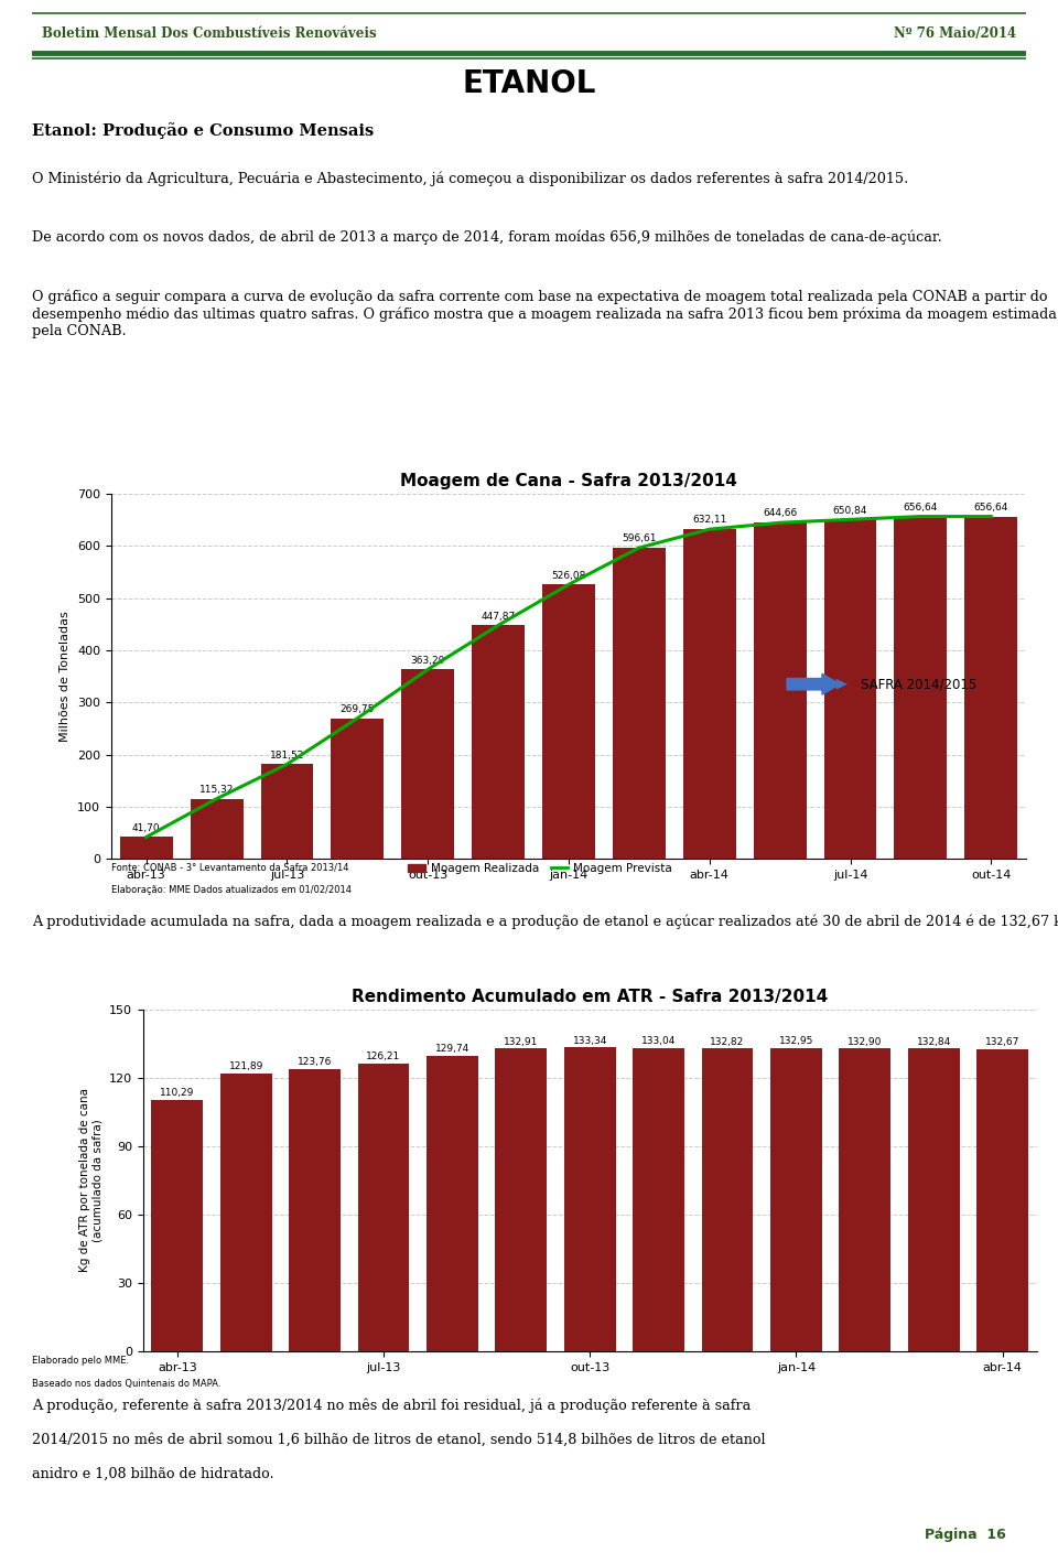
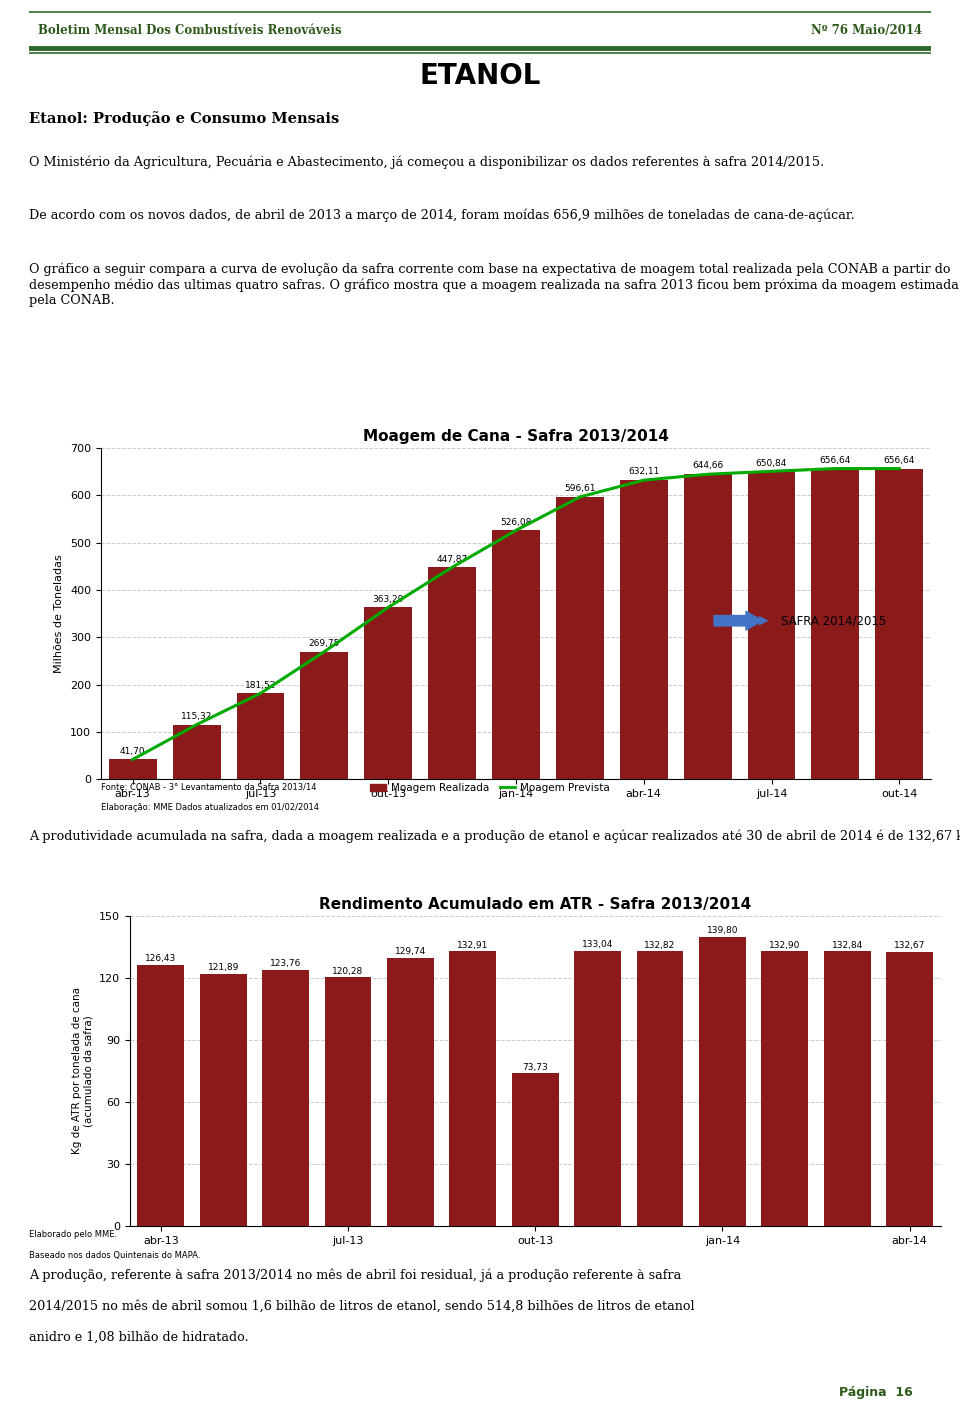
Rendimento Acumulado em ATR - Safra 2013/2014/abr-13: 110,29 -> 126,43
Rendimento Acumulado em ATR - Safra 2013/2014/jul-13: 126,21 -> 120,28
Rendimento Acumulado em ATR - Safra 2013/2014/out-13: 133,34 -> 73,73
Rendimento Acumulado em ATR - Safra 2013/2014/jan-14: 132,95 -> 139,80
